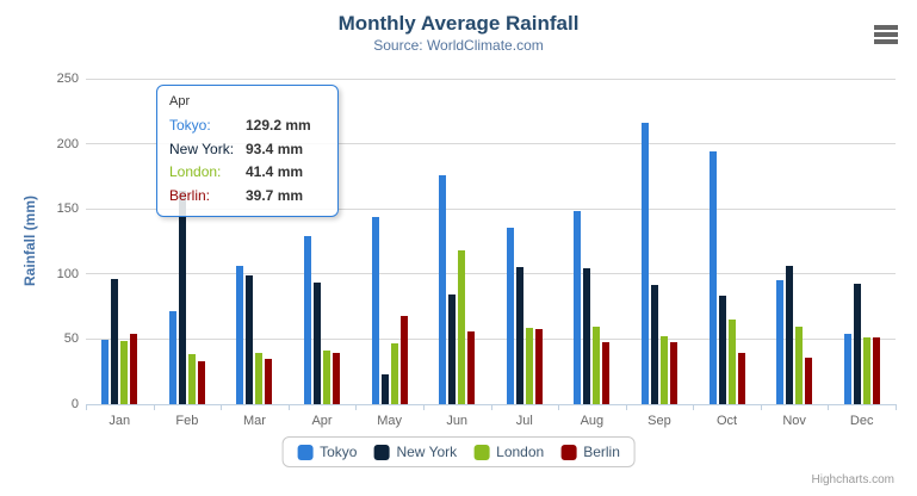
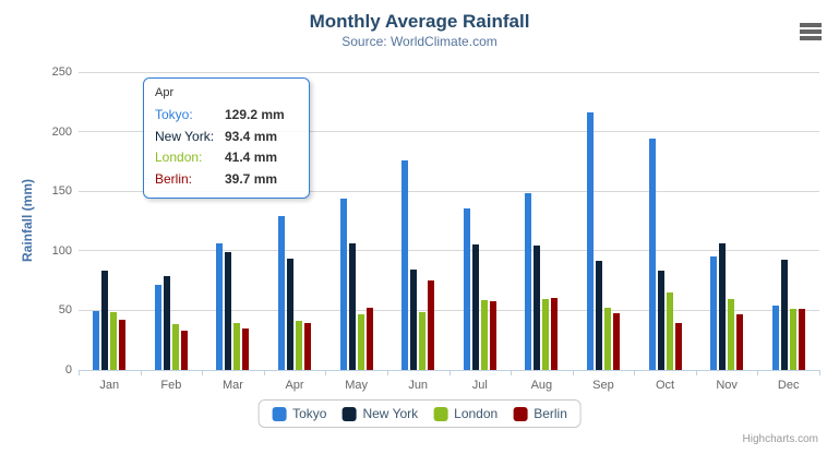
New York/Jan: 96 -> 84
Berlin/Jan: 54 -> 42
New York/Feb: 164 -> 79
New York/May: 23 -> 106
Berlin/May: 68 -> 53
London/Jun: 118 -> 48
Berlin/Jun: 56 -> 76
Berlin/Aug: 48 -> 60
Berlin/Nov: 36 -> 47
